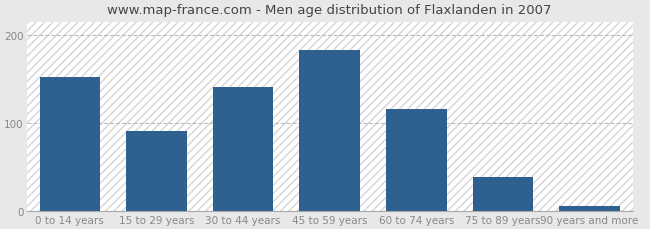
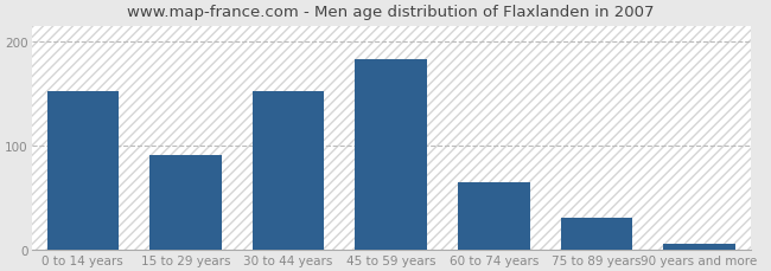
30 to 44 years: 140 -> 152
60 to 74 years: 116 -> 64
75 to 89 years: 38 -> 30
